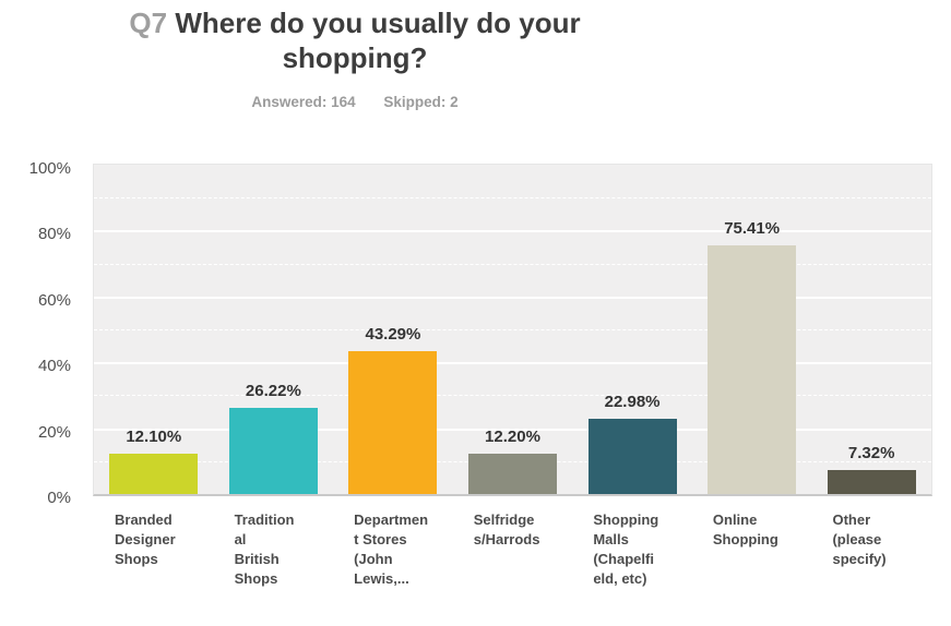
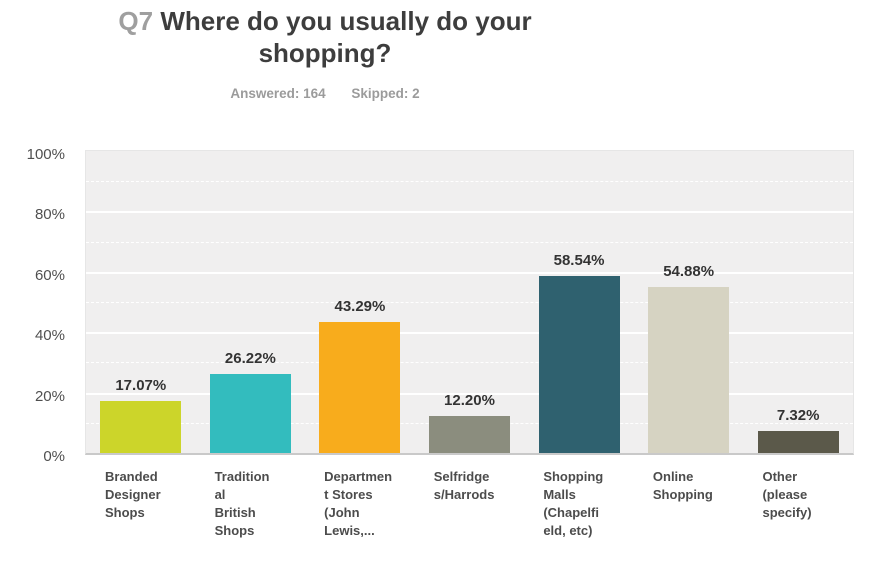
Branded Designer Shops: 12.10% -> 17.07%
Shopping Malls (Chapelfield, etc): 22.98% -> 58.54%
Online Shopping: 75.41% -> 54.88%
